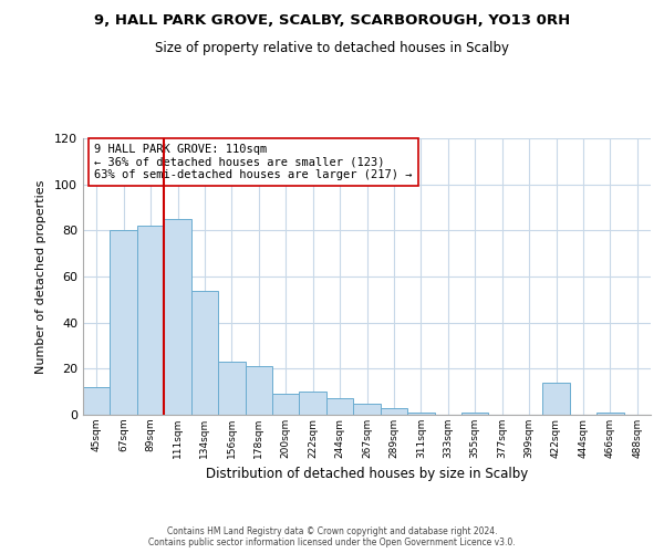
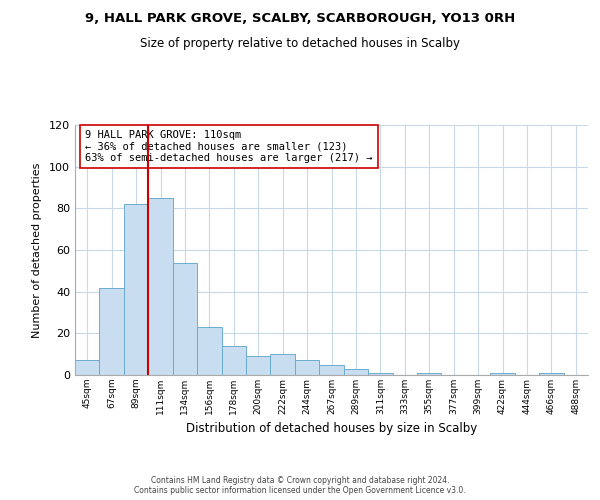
45sqm: 12 -> 7
67sqm: 80 -> 42
178sqm: 21 -> 14
422sqm: 14 -> 1
